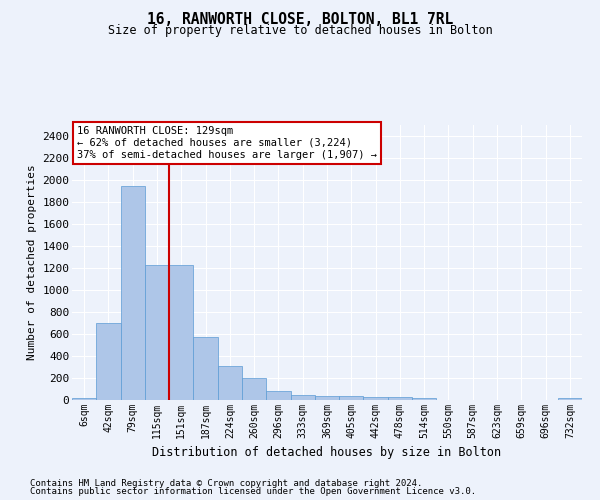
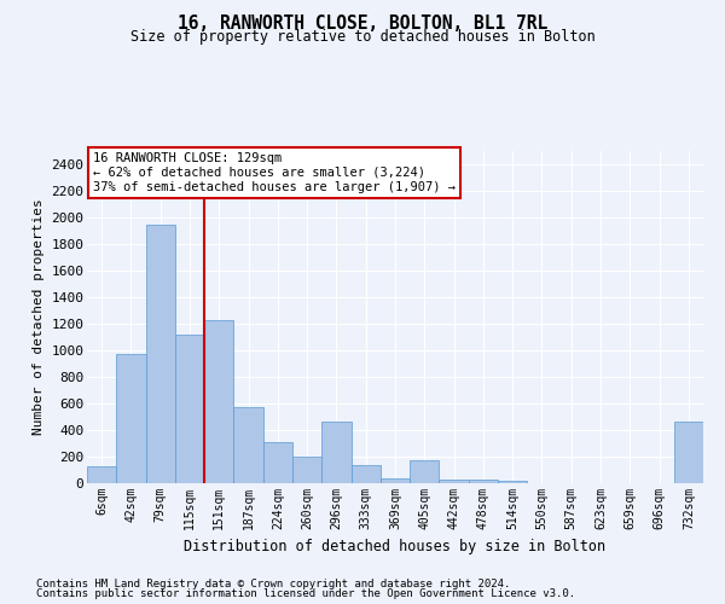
6sqm: 20 -> 130
42sqm: 700 -> 970
115sqm: 1220 -> 1120
296sqm: 80 -> 460
333sqm: 40 -> 140
405sqm: 40 -> 170
732sqm: 20 -> 460
